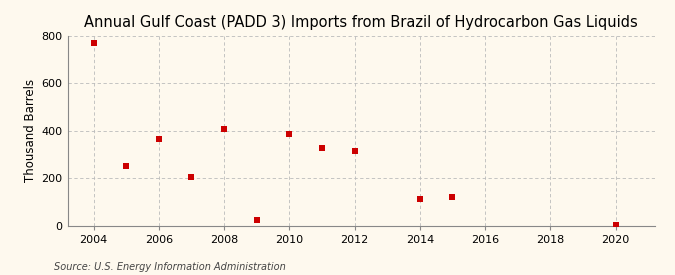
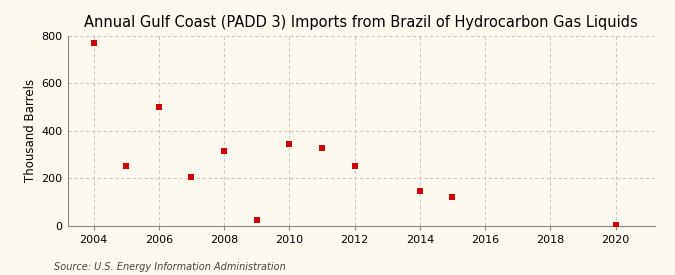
2006: 365 -> 500
2008: 405 -> 315
2010: 385 -> 345
2012: 315 -> 250
2014: 110 -> 145
